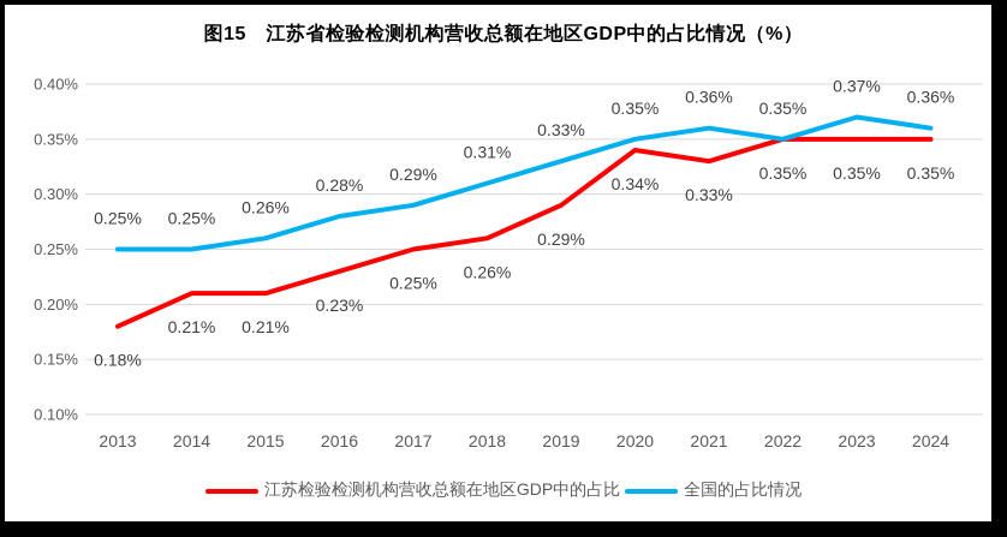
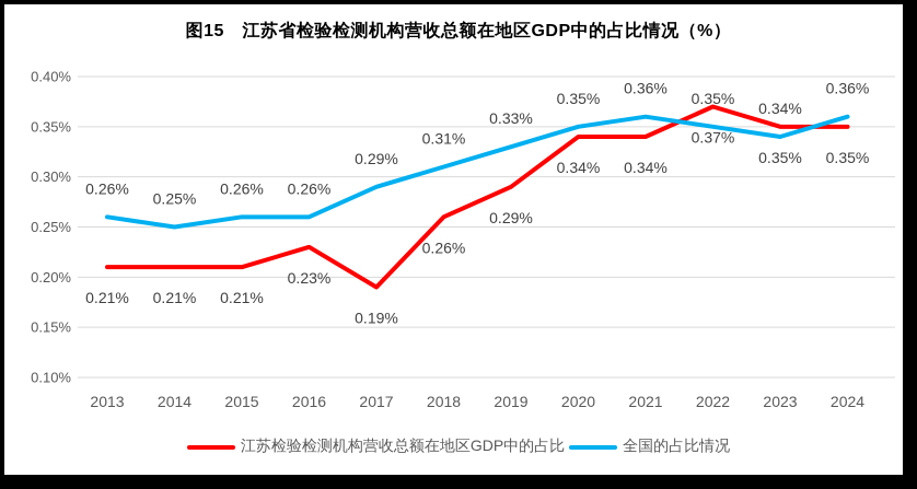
江苏检验检测机构营收总额在地区GDP中的占比/2013: 0.18% -> 0.21%
全国的占比情况/2013: 0.25% -> 0.26%
全国的占比情况/2016: 0.28% -> 0.26%
江苏检验检测机构营收总额在地区GDP中的占比/2017: 0.25% -> 0.19%
江苏检验检测机构营收总额在地区GDP中的占比/2021: 0.33% -> 0.34%
江苏检验检测机构营收总额在地区GDP中的占比/2022: 0.35% -> 0.37%
全国的占比情况/2023: 0.37% -> 0.34%
